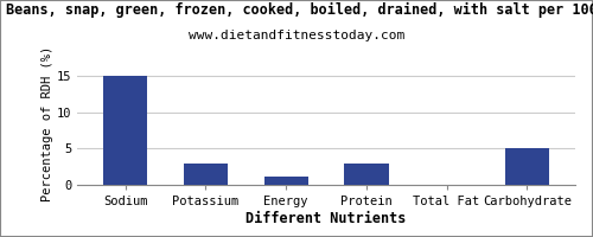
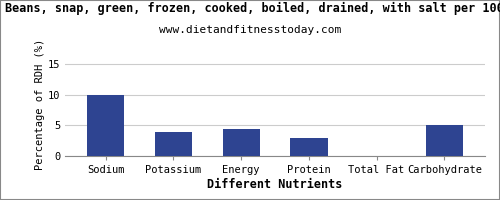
Sodium: 15.0 -> 10.0
Potassium: 3.0 -> 4.0
Energy: 1.2 -> 4.4
